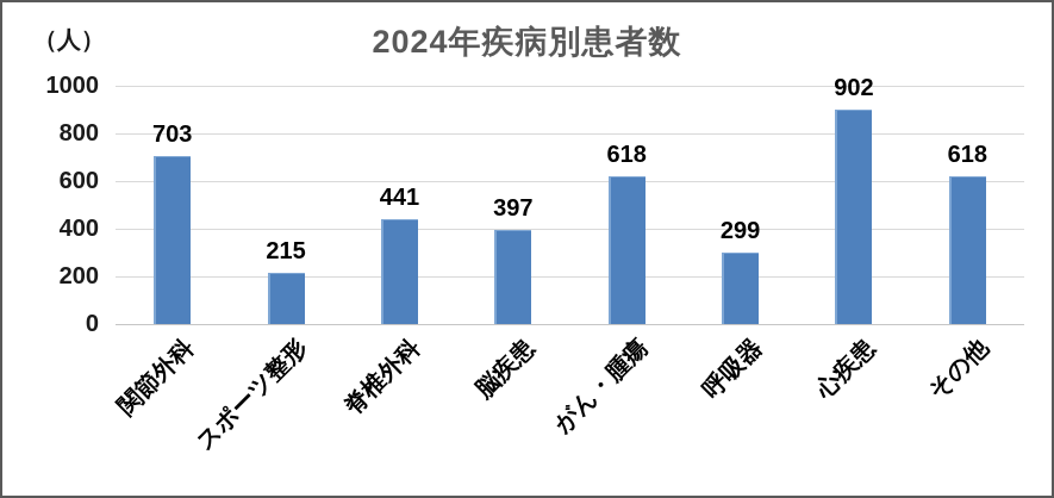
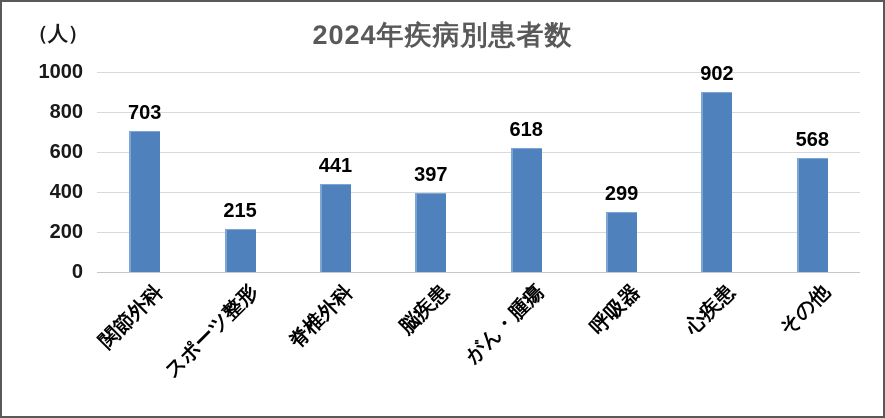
その他: 618 -> 568
